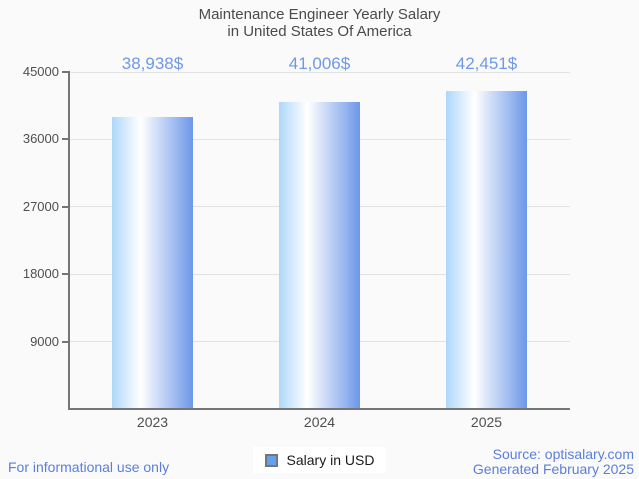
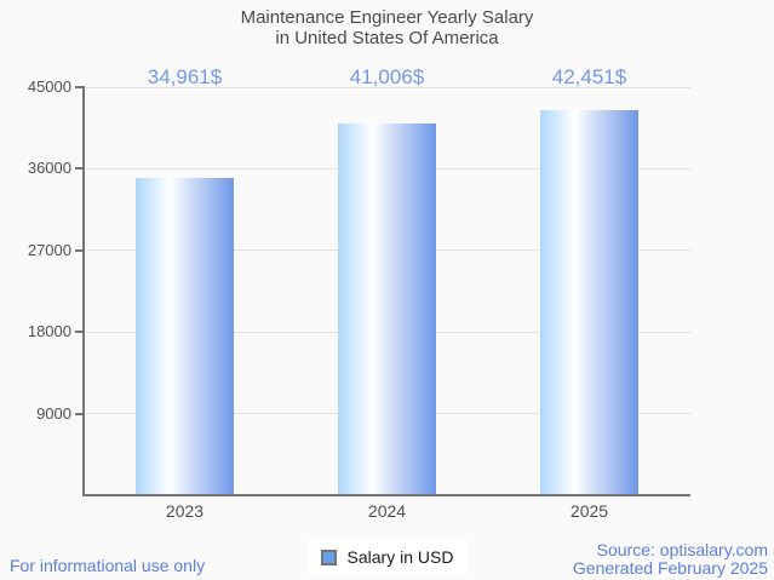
2023: 38,938 -> 34,961
